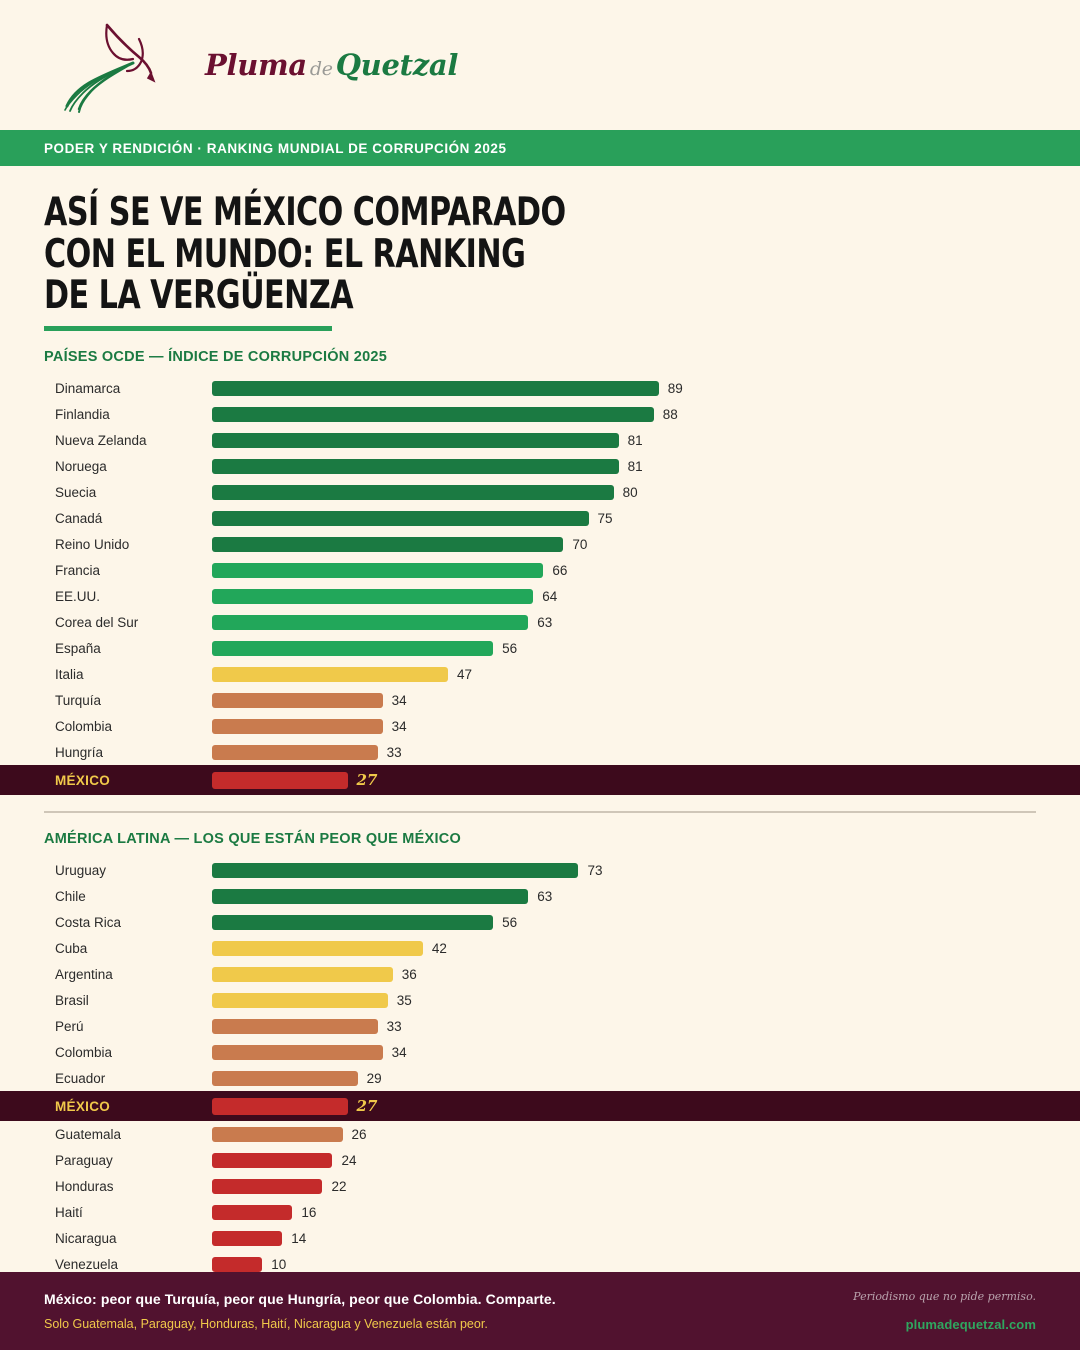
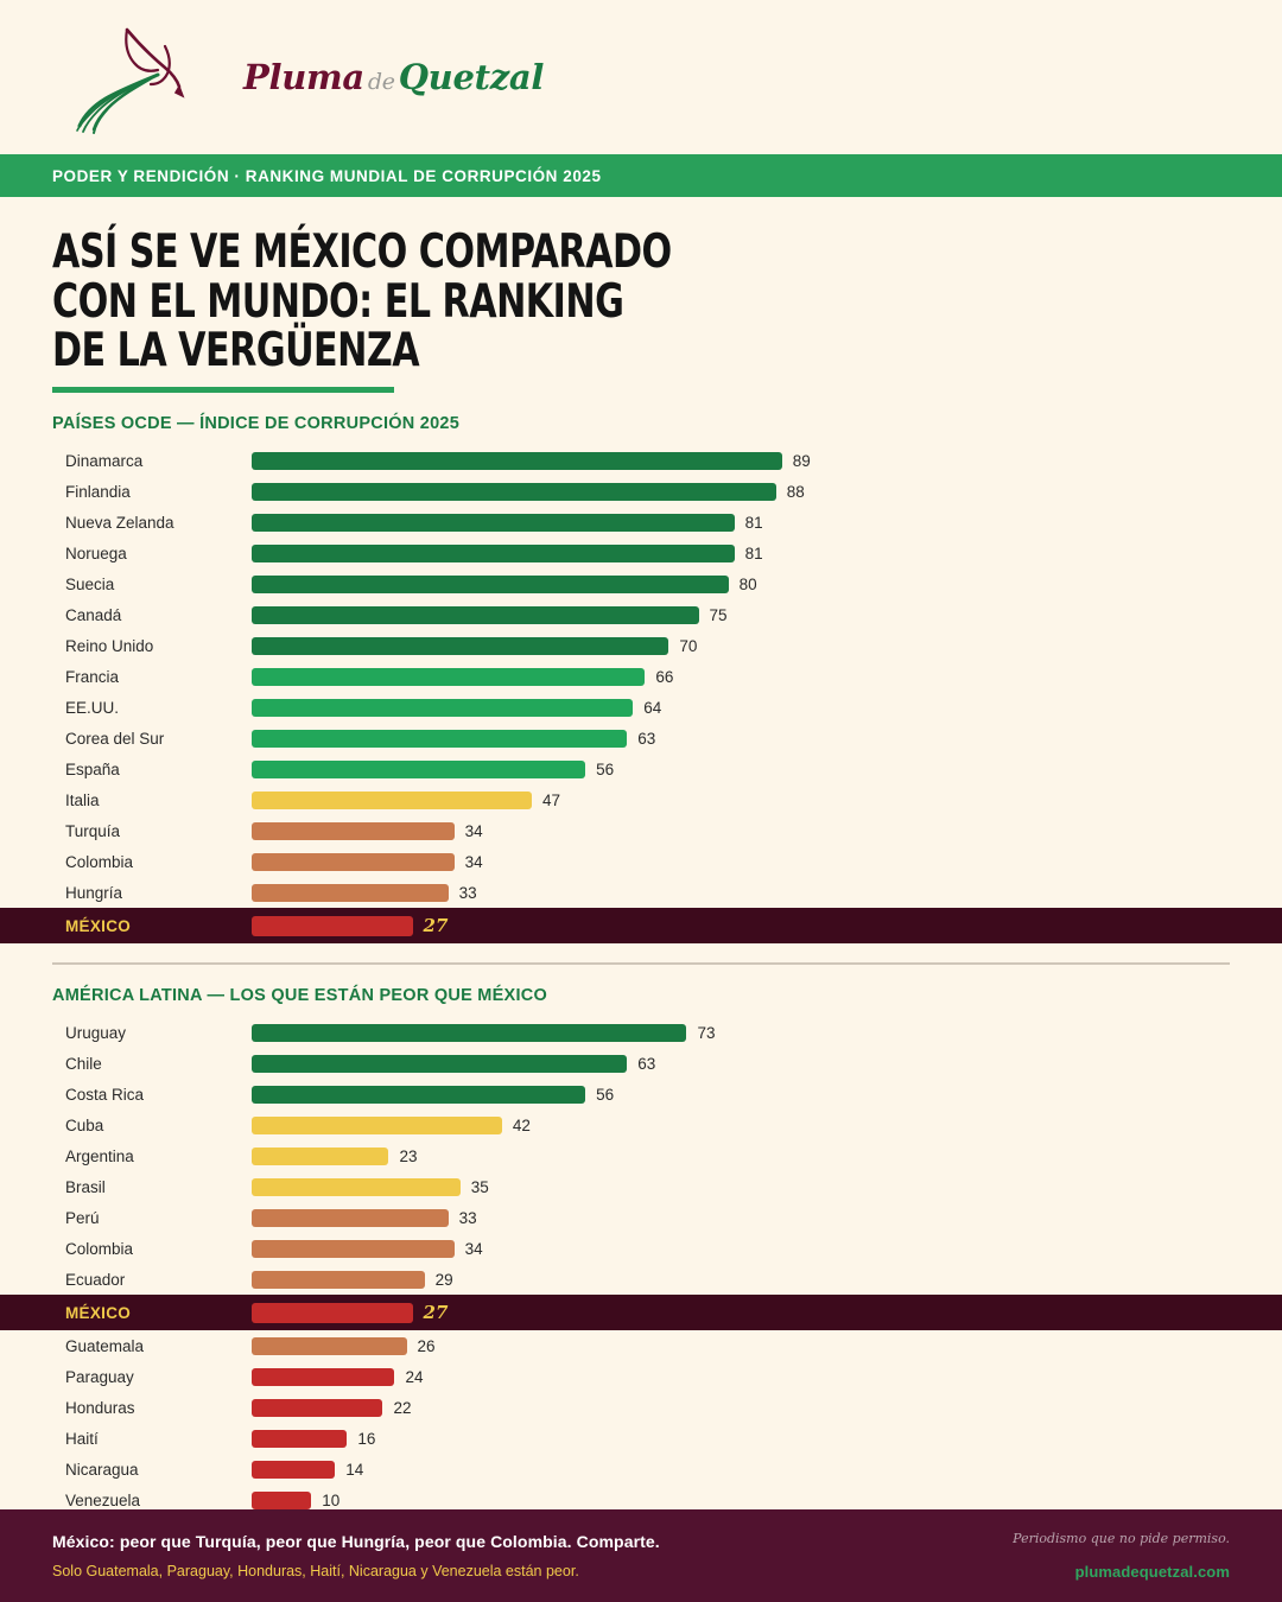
AMÉRICA LATINA — LOS QUE ESTÁN PEOR QUE MÉXICO/Argentina: 36 -> 23
